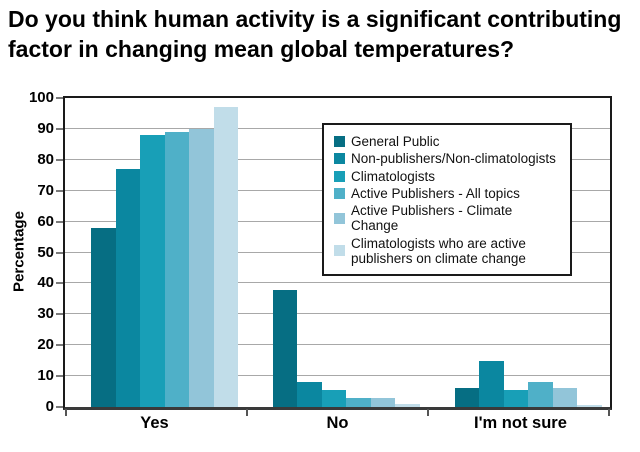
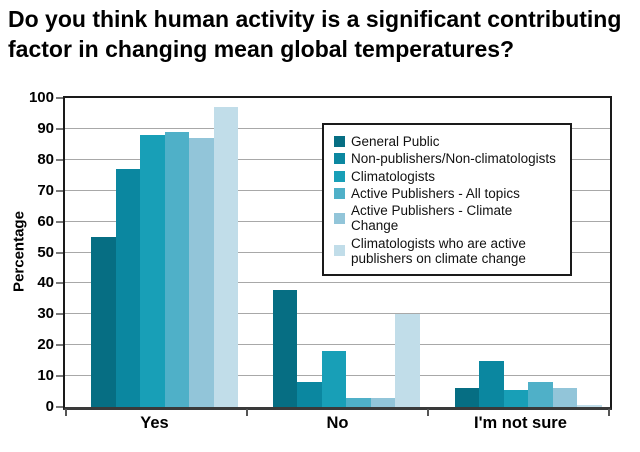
General Public/Yes: 58 -> 55
Active Publishers - Climate Change/Yes: 90 -> 87
Climatologists/No: 6 -> 18
Climatologists who are active publishers on climate change/No: 1 -> 30
